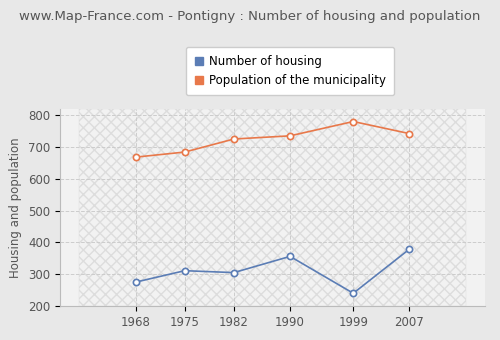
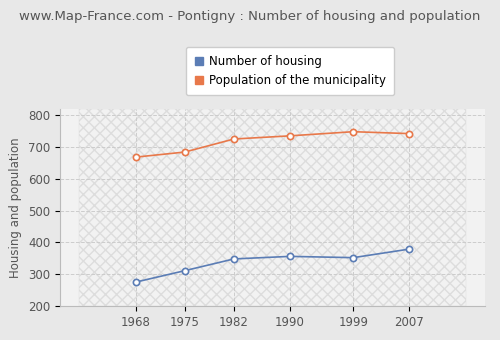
Number of housing/1982: 305 -> 348
Number of housing/1999: 240 -> 352
Population of the municipality/1999: 780 -> 748
